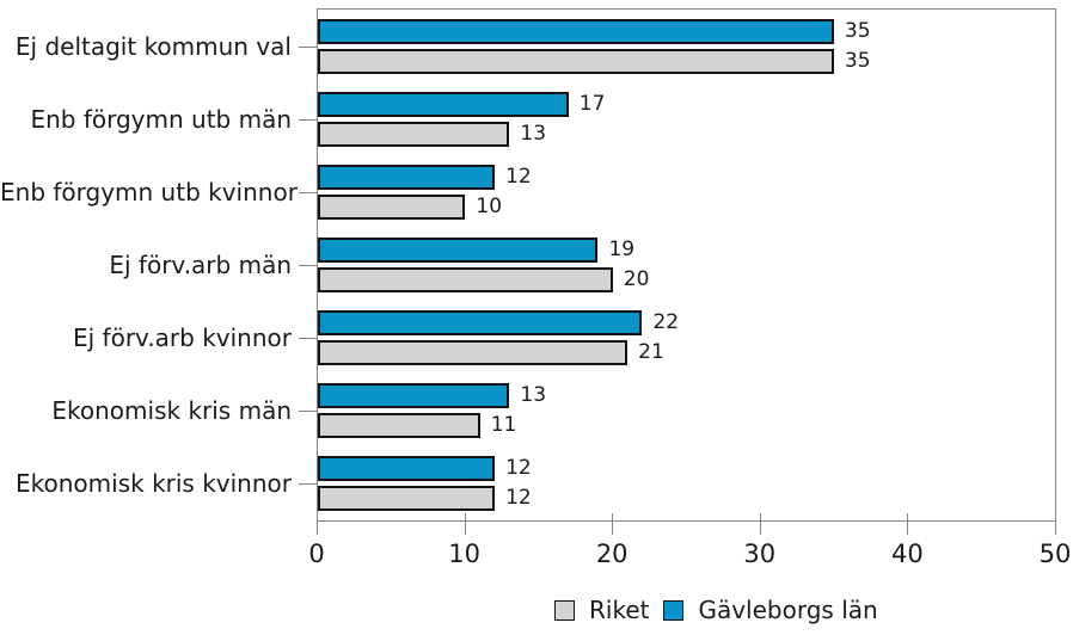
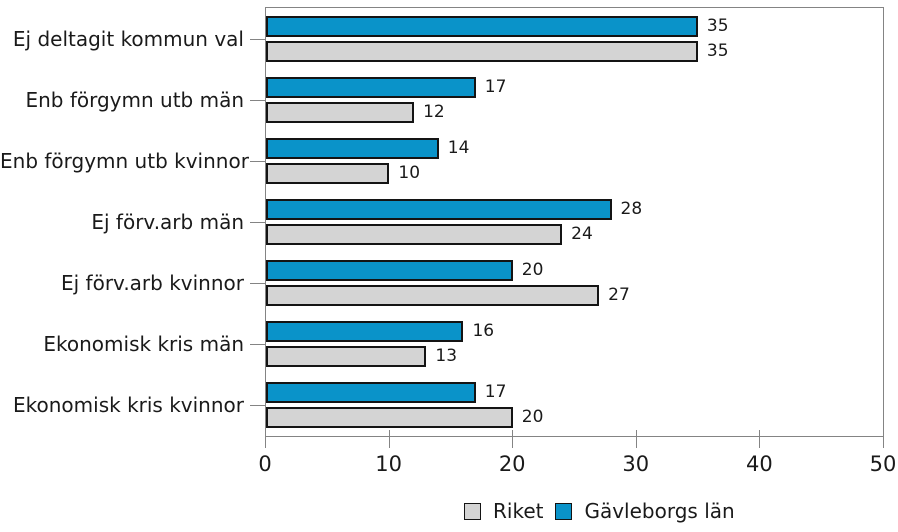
Riket/Enb förgymn utb män: 13 -> 12
Gävleborgs län/Enb förgymn utb kvinnor: 12 -> 14
Gävleborgs län/Ej förv.arb män: 19 -> 28
Riket/Ej förv.arb män: 20 -> 24
Gävleborgs län/Ej förv.arb kvinnor: 22 -> 20
Riket/Ej förv.arb kvinnor: 21 -> 27
Gävleborgs län/Ekonomisk kris män: 13 -> 16
Riket/Ekonomisk kris män: 11 -> 13
Gävleborgs län/Ekonomisk kris kvinnor: 12 -> 17
Riket/Ekonomisk kris kvinnor: 12 -> 20
